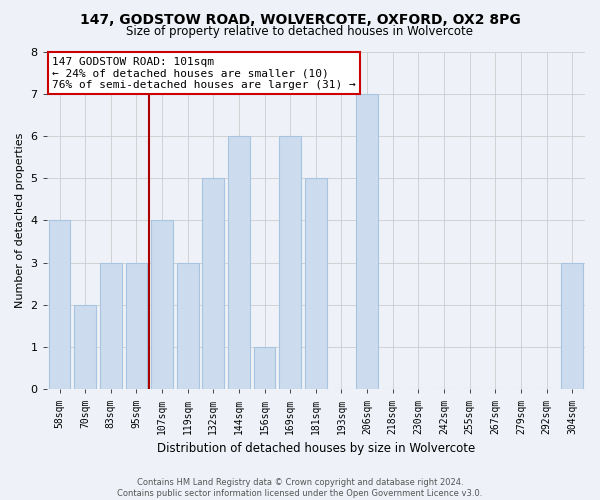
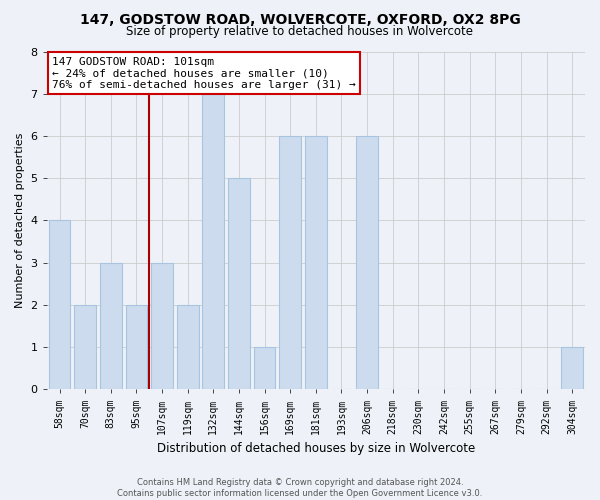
95sqm: 3 -> 2
107sqm: 4 -> 3
119sqm: 3 -> 2
132sqm: 5 -> 7
144sqm: 6 -> 5
181sqm: 5 -> 6
206sqm: 7 -> 6
304sqm: 3 -> 1
